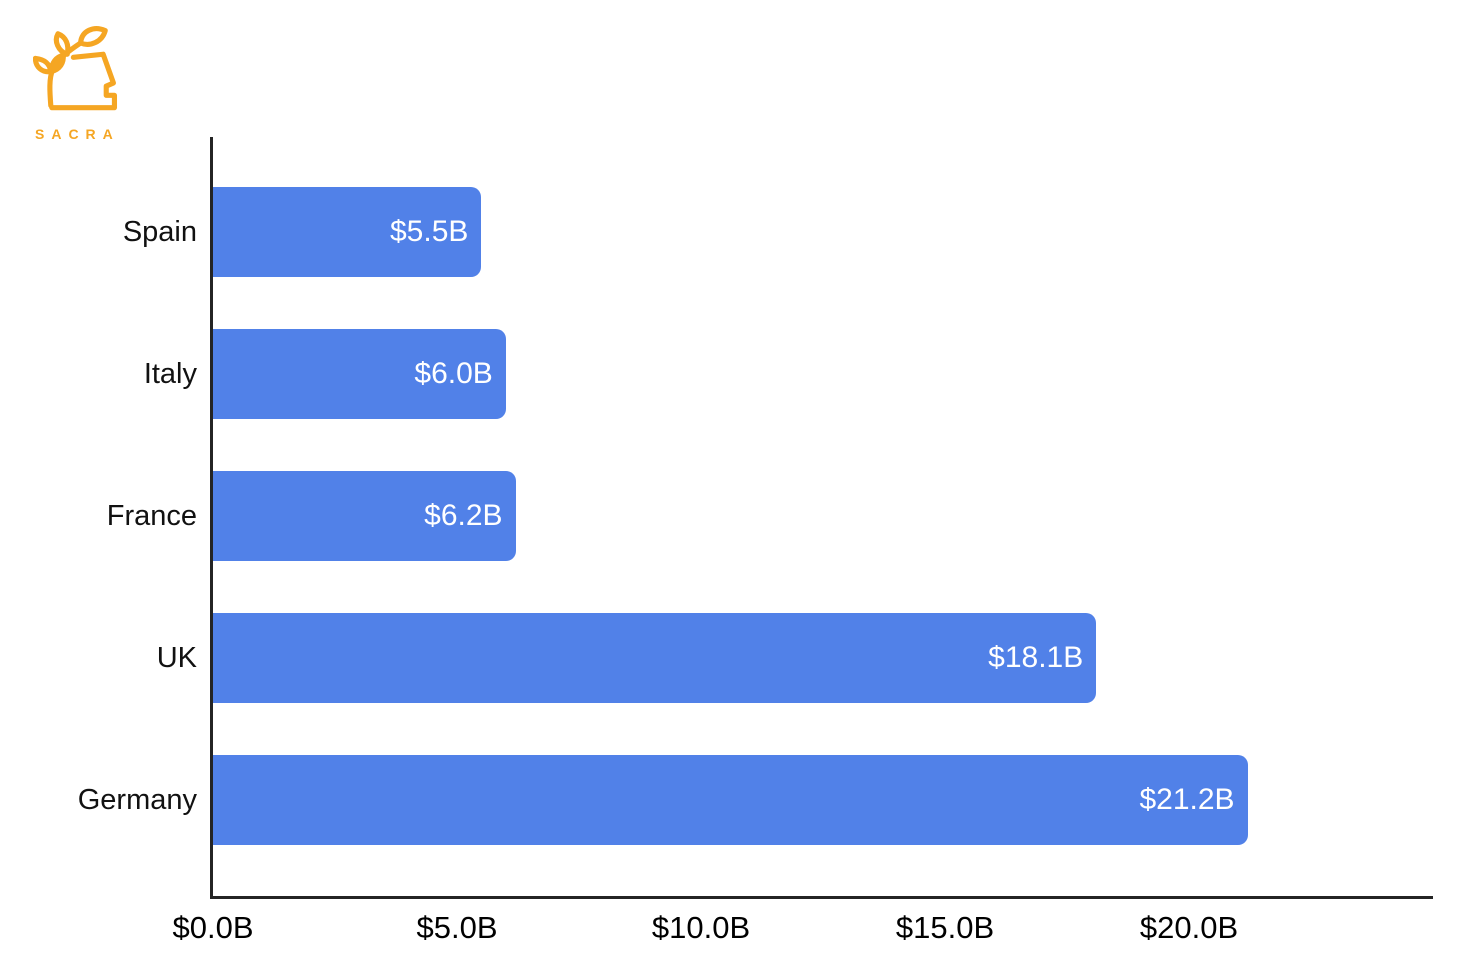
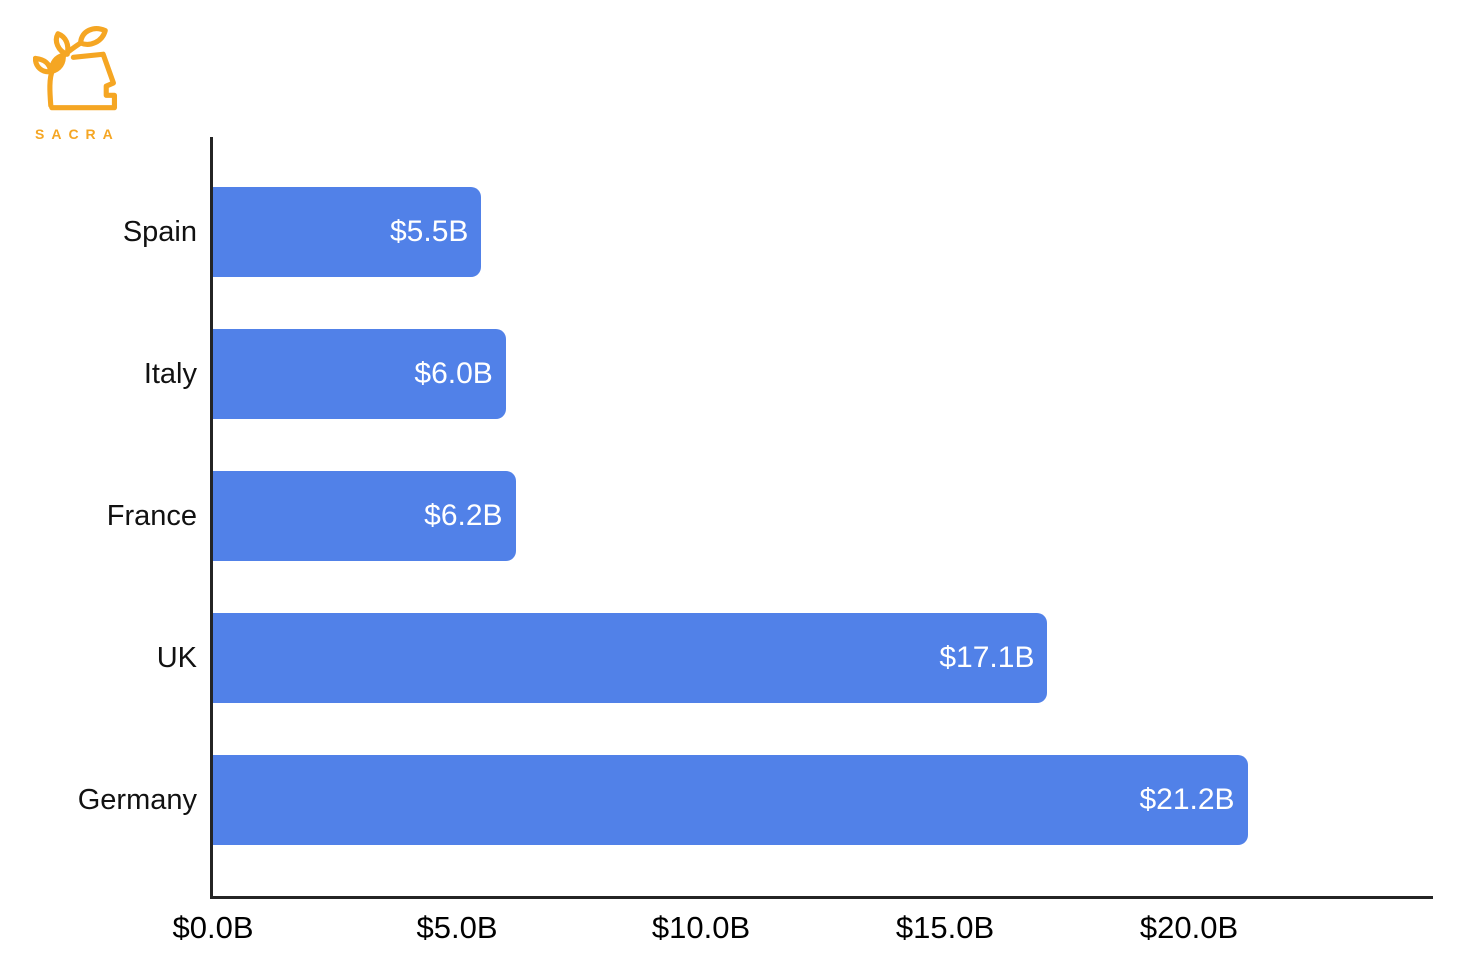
UK: $18.1B -> $17.1B
